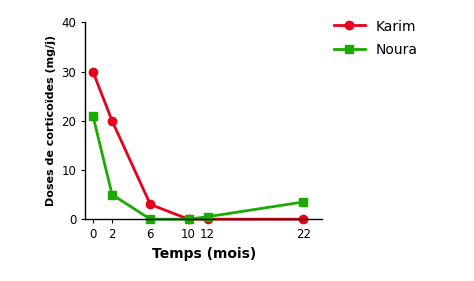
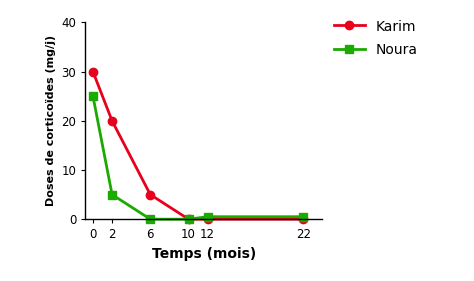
Noura/0: 21.0 -> 25.0
Karim/6: 3 -> 5
Noura/22: 3.5 -> 0.5
